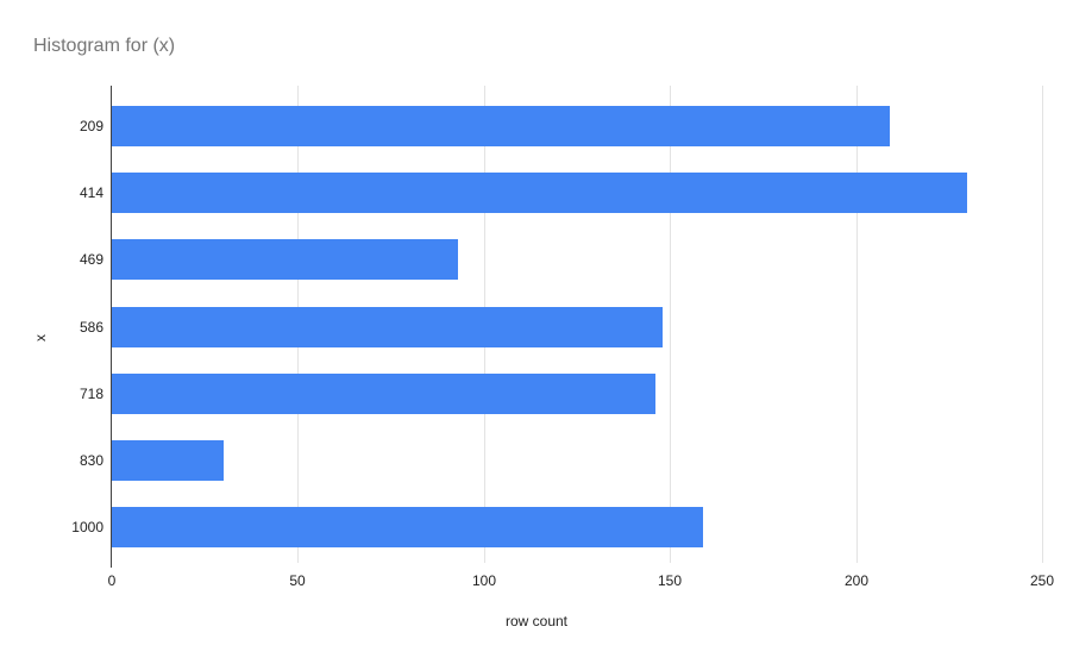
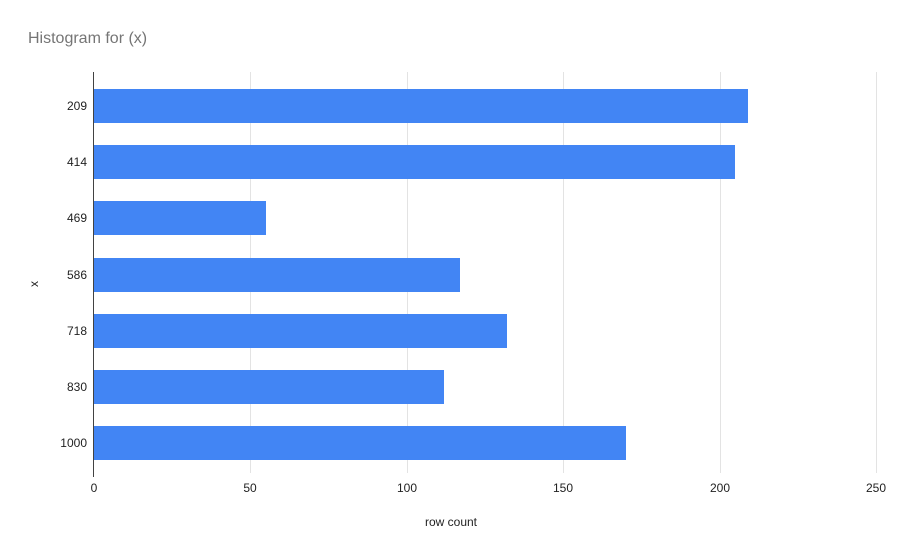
414: 230 -> 205
469: 93 -> 55
586: 148 -> 117
718: 146 -> 132
830: 30 -> 112
1000: 159 -> 170
